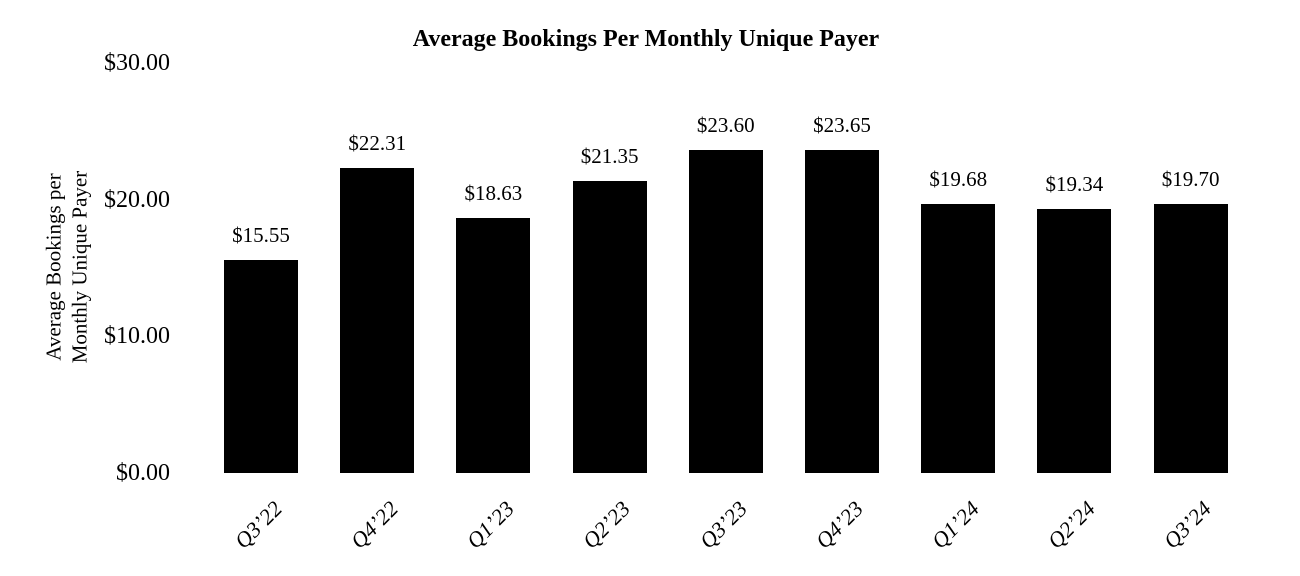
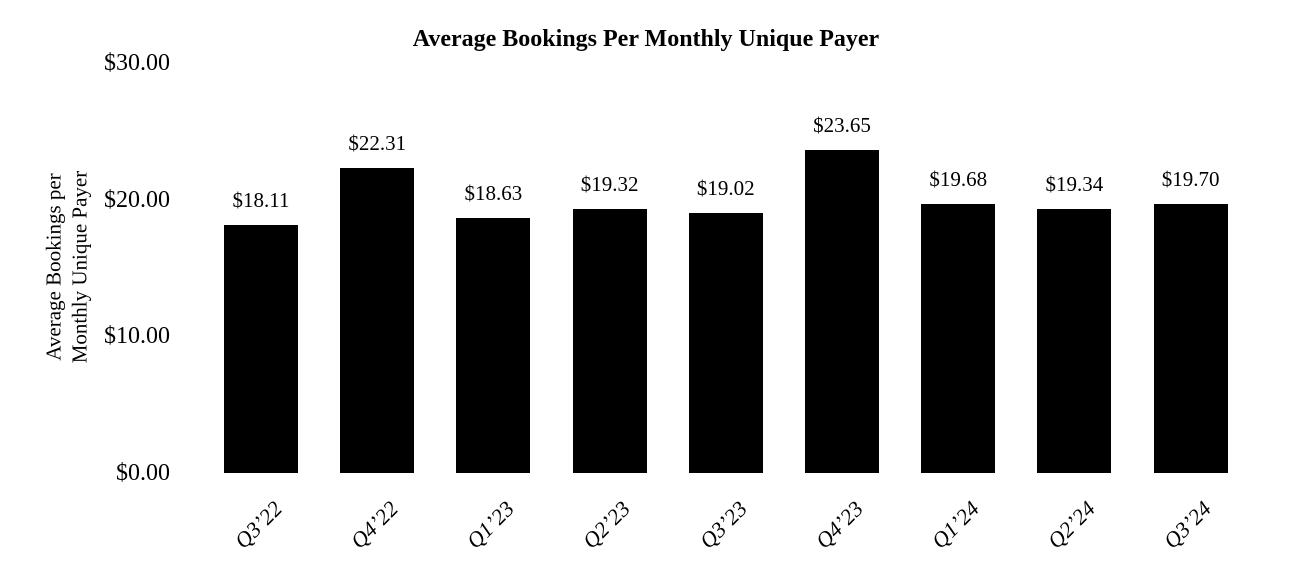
Q3’22: $15.55 -> $18.11
Q2’23: $21.35 -> $19.32
Q3’23: $23.60 -> $19.02
